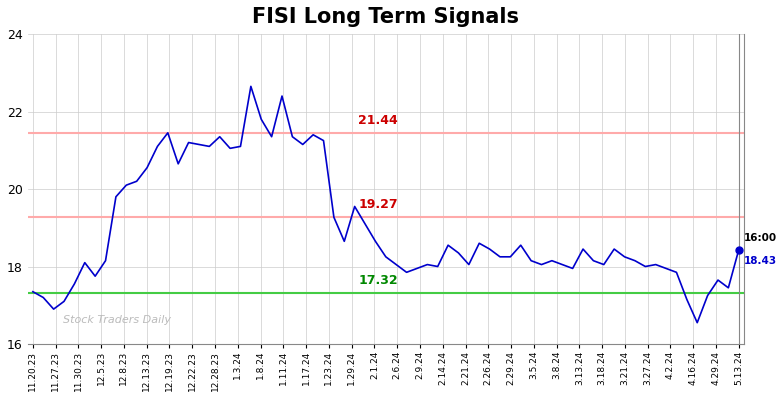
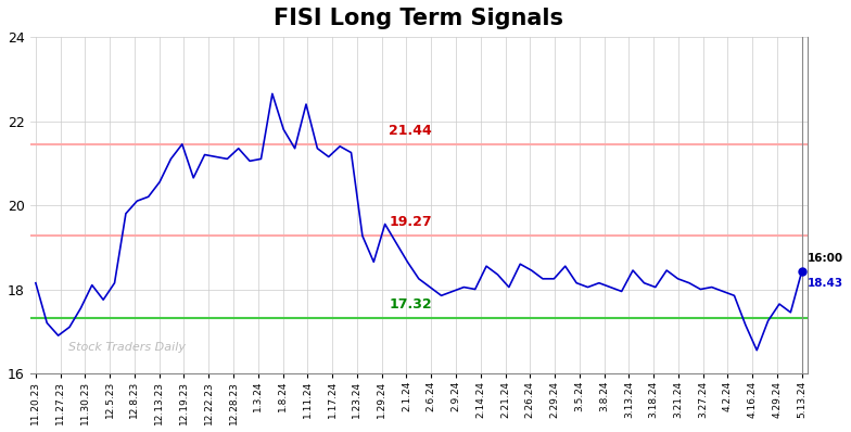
11.20.23: 17.35 -> 18.15
